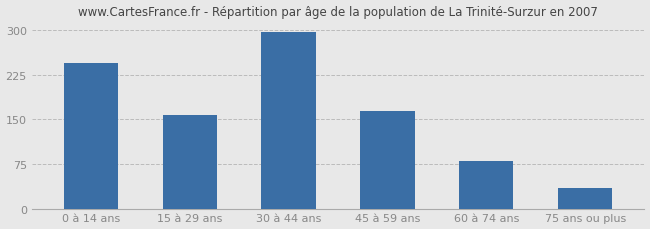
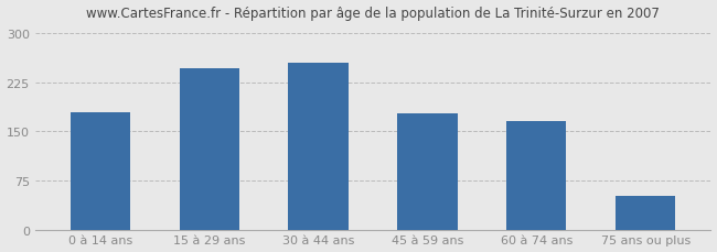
0 à 14 ans: 245 -> 180
15 à 29 ans: 158 -> 246
30 à 44 ans: 298 -> 256
45 à 59 ans: 165 -> 178
60 à 74 ans: 80 -> 166
75 ans ou plus: 35 -> 52
